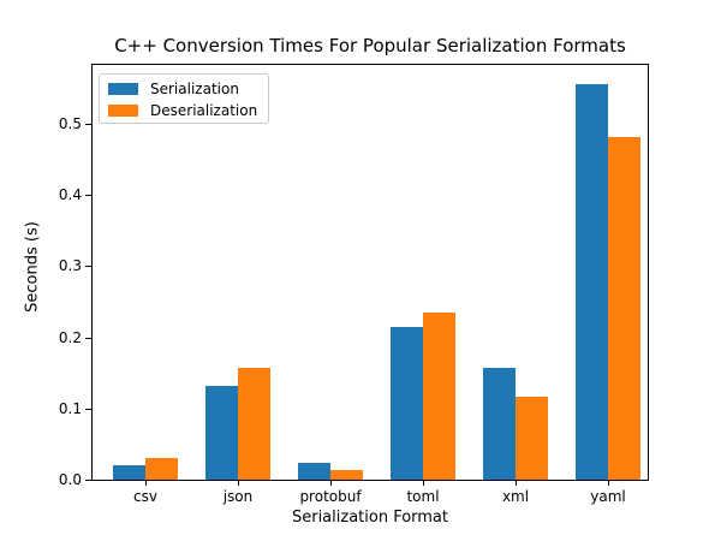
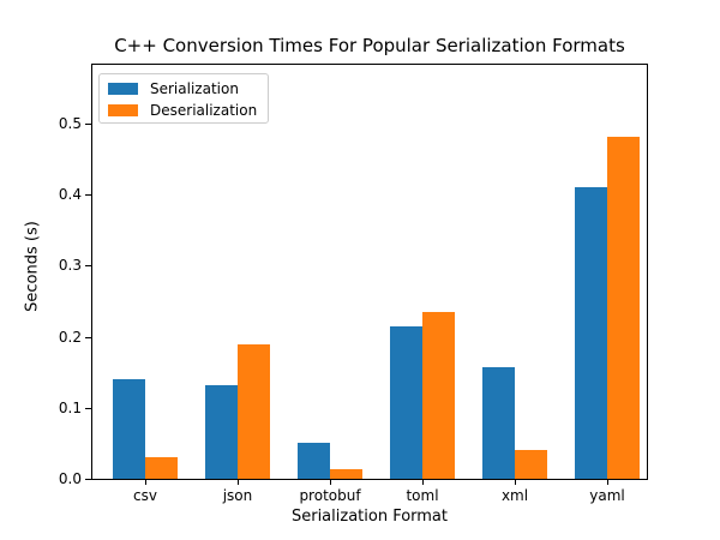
Serialization/csv: 0.02 -> 0.14
Deserialization/json: 0.16 -> 0.19
Serialization/protobuf: 0.02 -> 0.05
Deserialization/xml: 0.12 -> 0.04
Serialization/yaml: 0.56 -> 0.41
